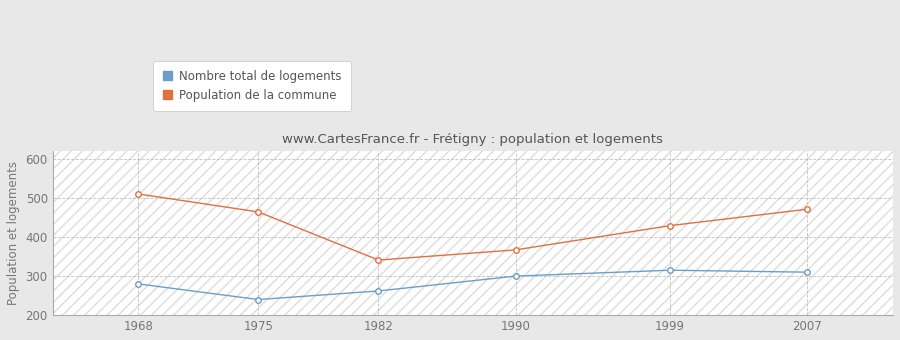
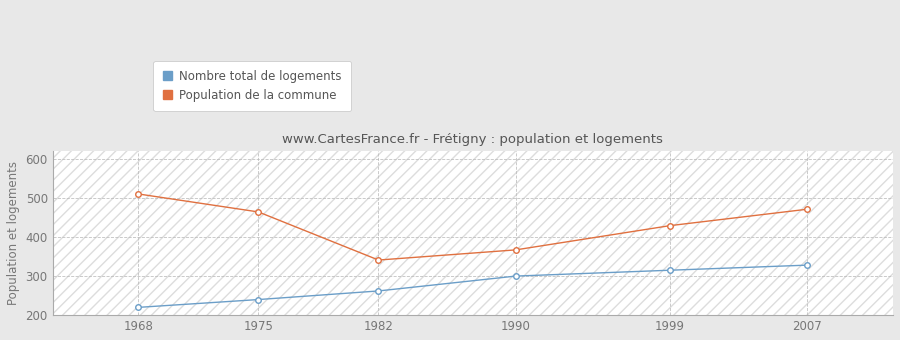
Nombre total de logements/1968: 280 -> 220
Nombre total de logements/2007: 310 -> 328
